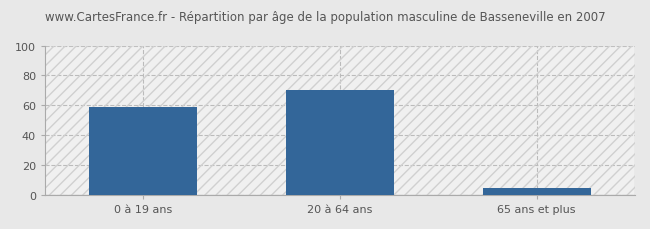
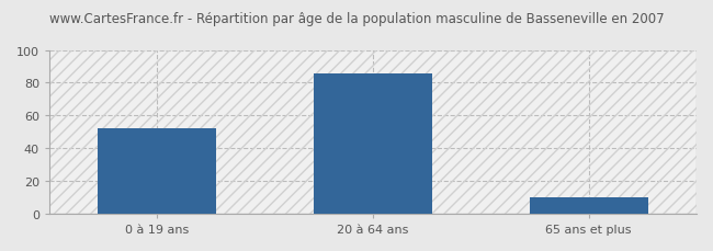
0 à 19 ans: 59 -> 52
20 à 64 ans: 70 -> 86
65 ans et plus: 5 -> 10
